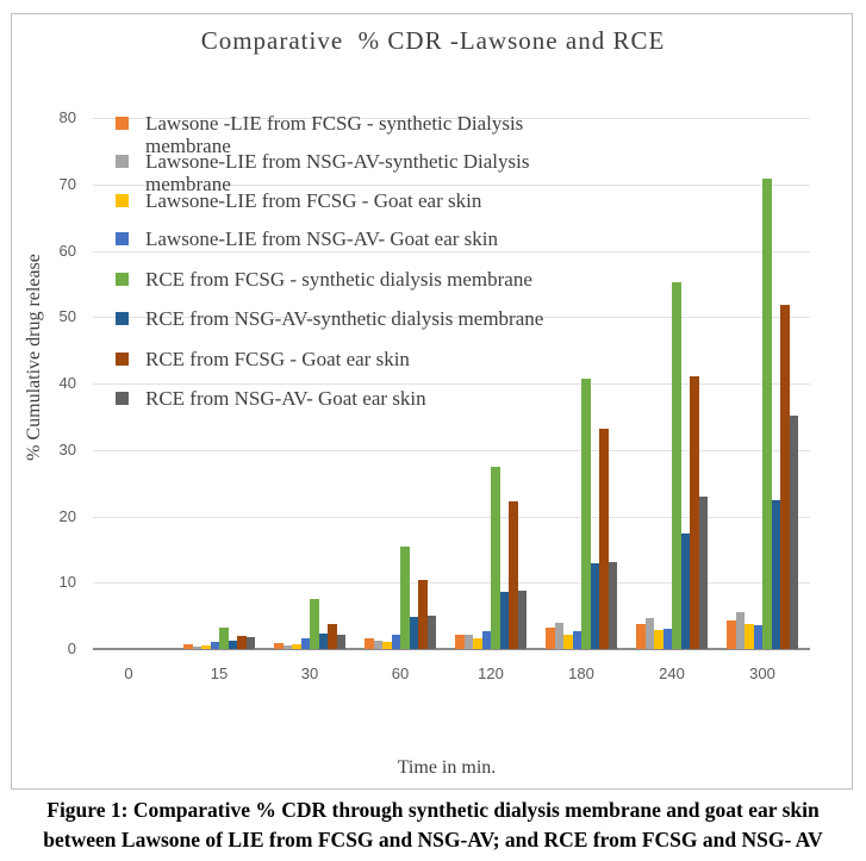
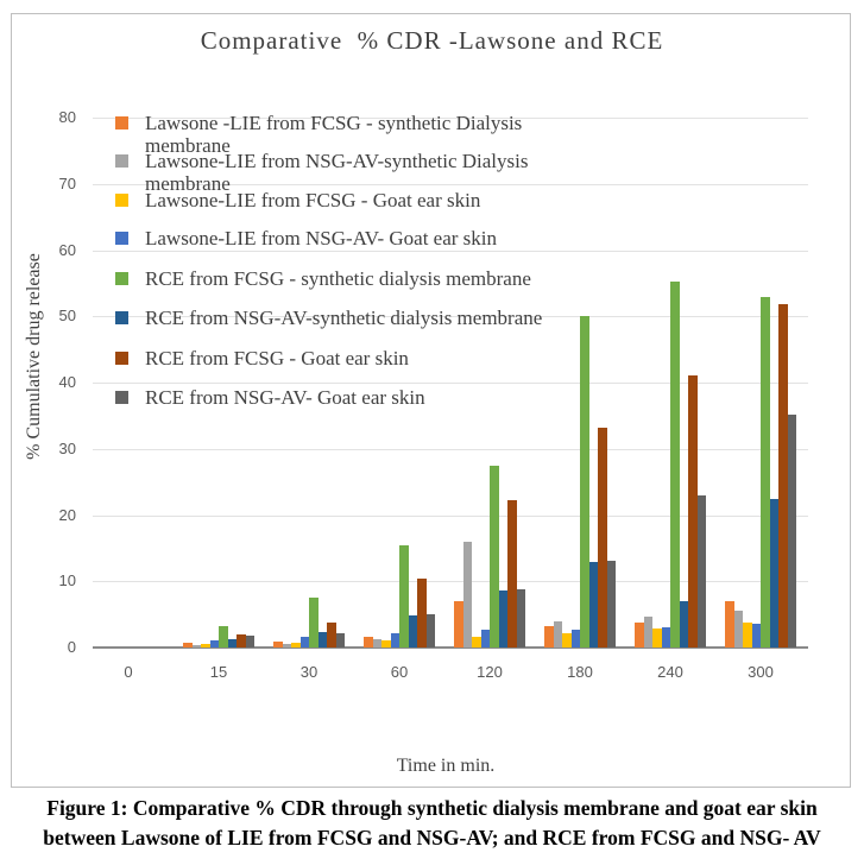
Lawsone -LIE from FCSG - synthetic Dialysis membrane/120: 2 -> 7
Lawsone-LIE from NSG-AV-synthetic Dialysis membrane/120: 2 -> 16
RCE from FCSG - synthetic dialysis membrane/180: 41 -> 50
RCE from NSG-AV-synthetic dialysis membrane/240: 17 -> 7
Lawsone -LIE from FCSG - synthetic Dialysis membrane/300: 4 -> 7
RCE from FCSG - synthetic dialysis membrane/300: 71 -> 53
